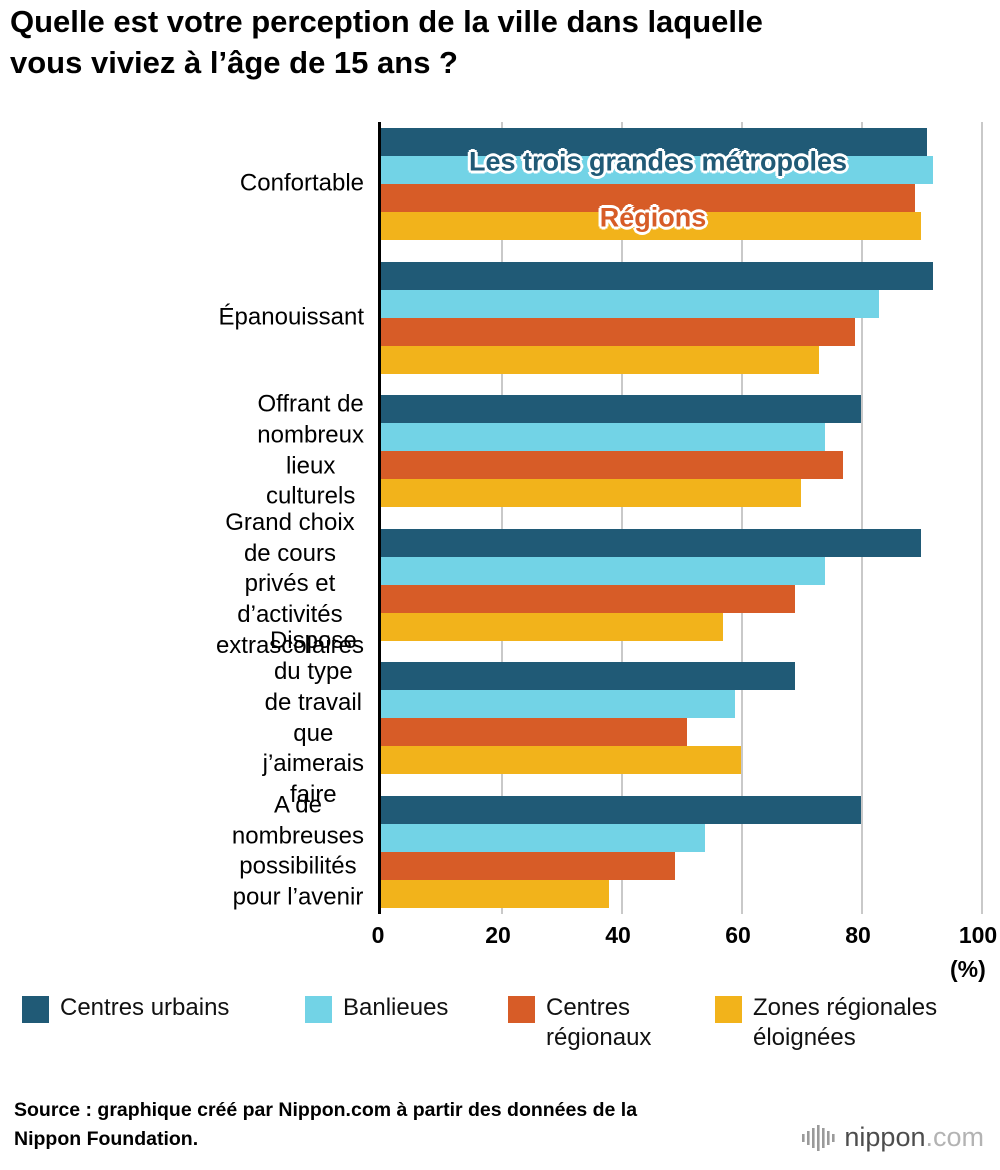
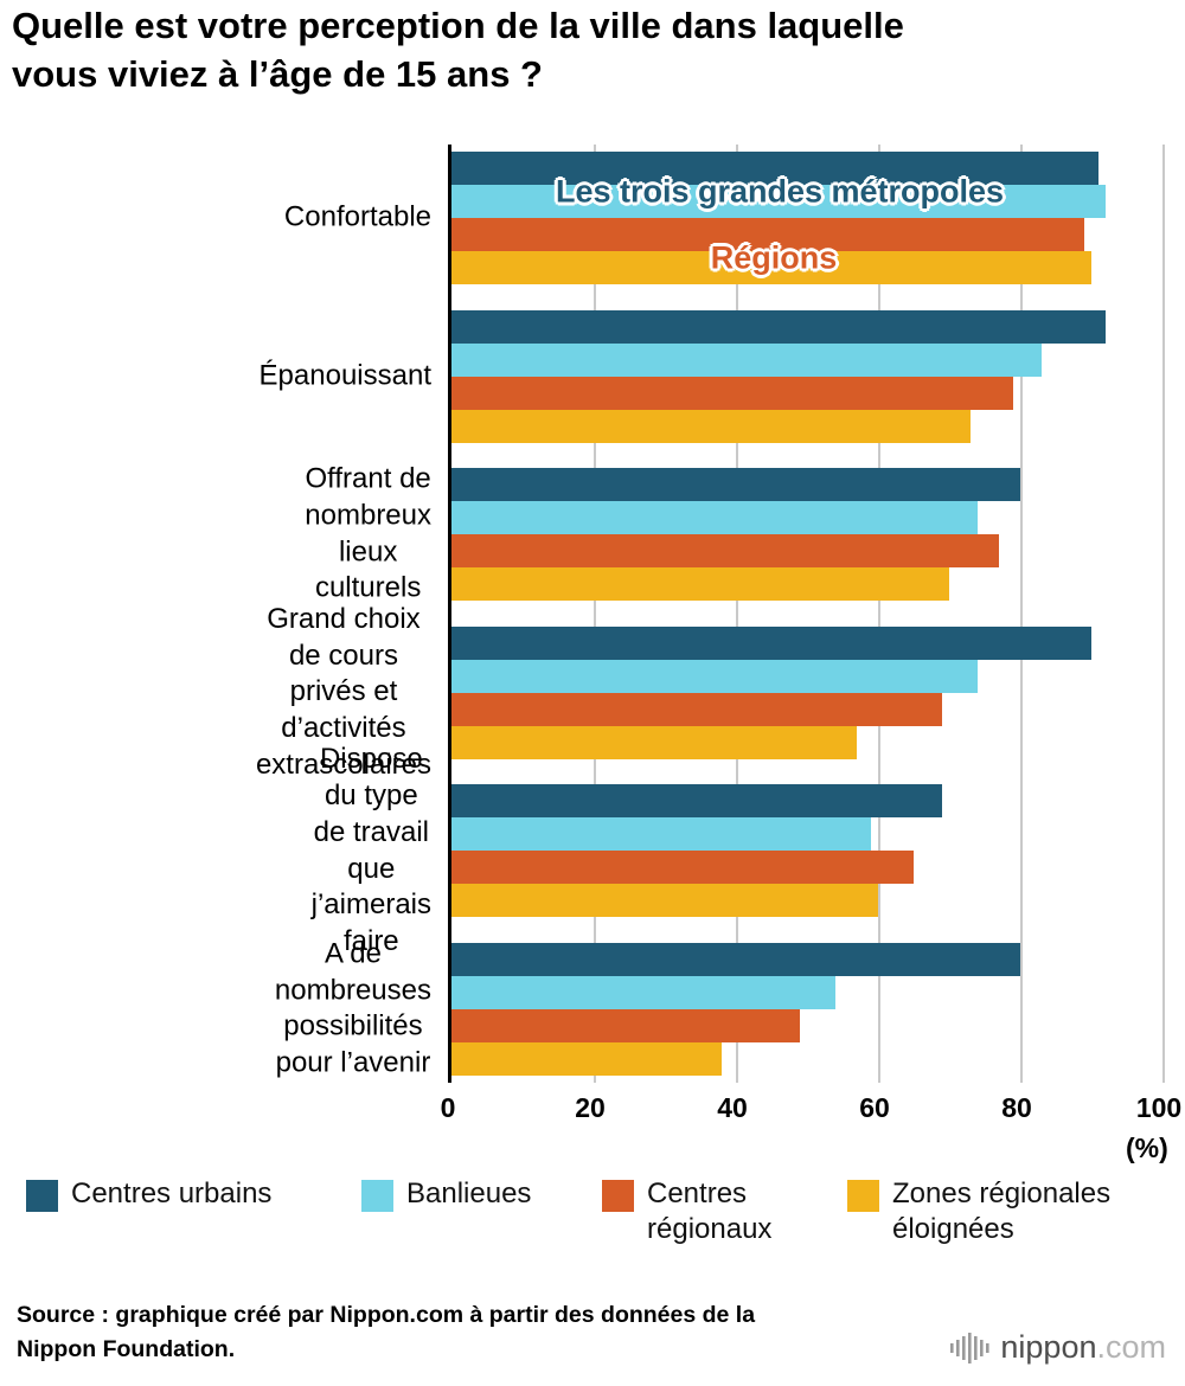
Centres régionaux/Dispose du type de travail que j’aimerais faire: 51 -> 65
